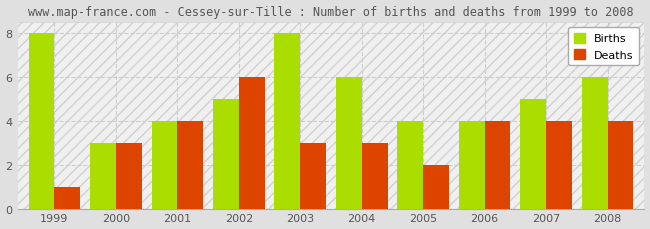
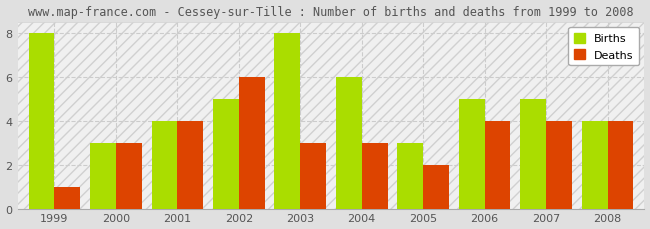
Births/2005: 4 -> 3
Births/2006: 4 -> 5
Births/2008: 6 -> 4
